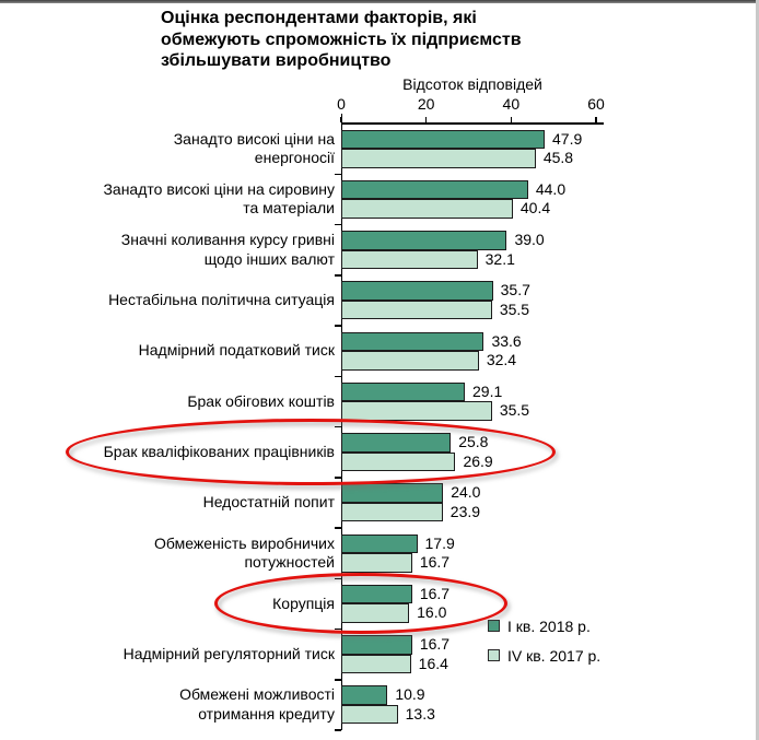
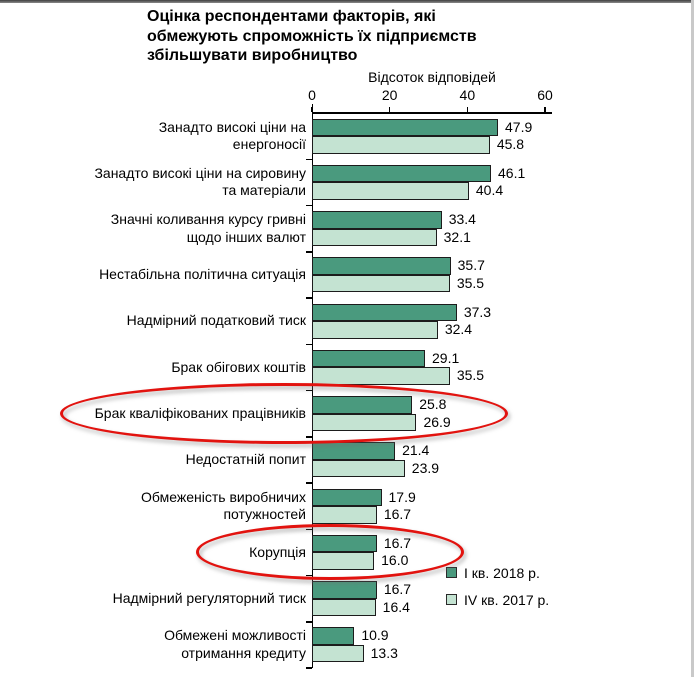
І кв. 2018 р./Занадто високі ціни на сировину та матеріали: 44.0 -> 46.1
І кв. 2018 р./Значні коливання курсу гривні щодо інших валют: 39.0 -> 33.4
І кв. 2018 р./Надмірний податковий тиск: 33.6 -> 37.3
І кв. 2018 р./Недостатній попит: 24.0 -> 21.4
